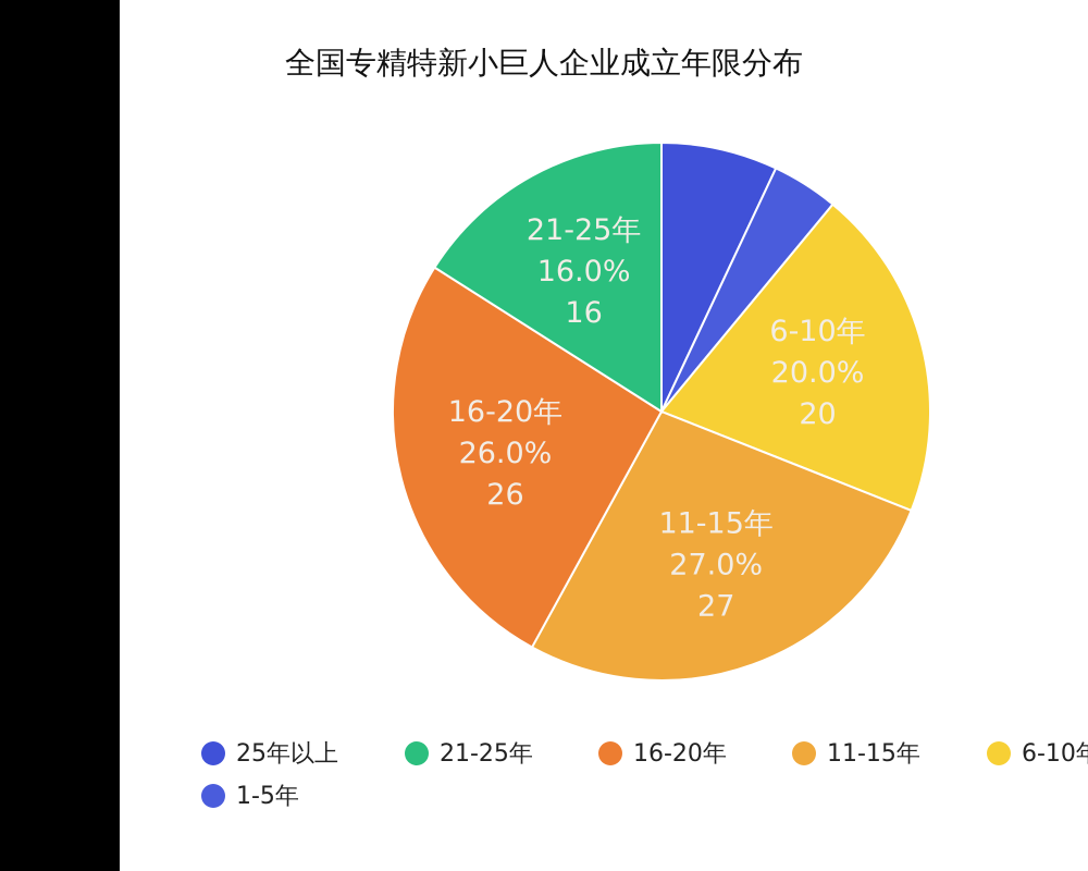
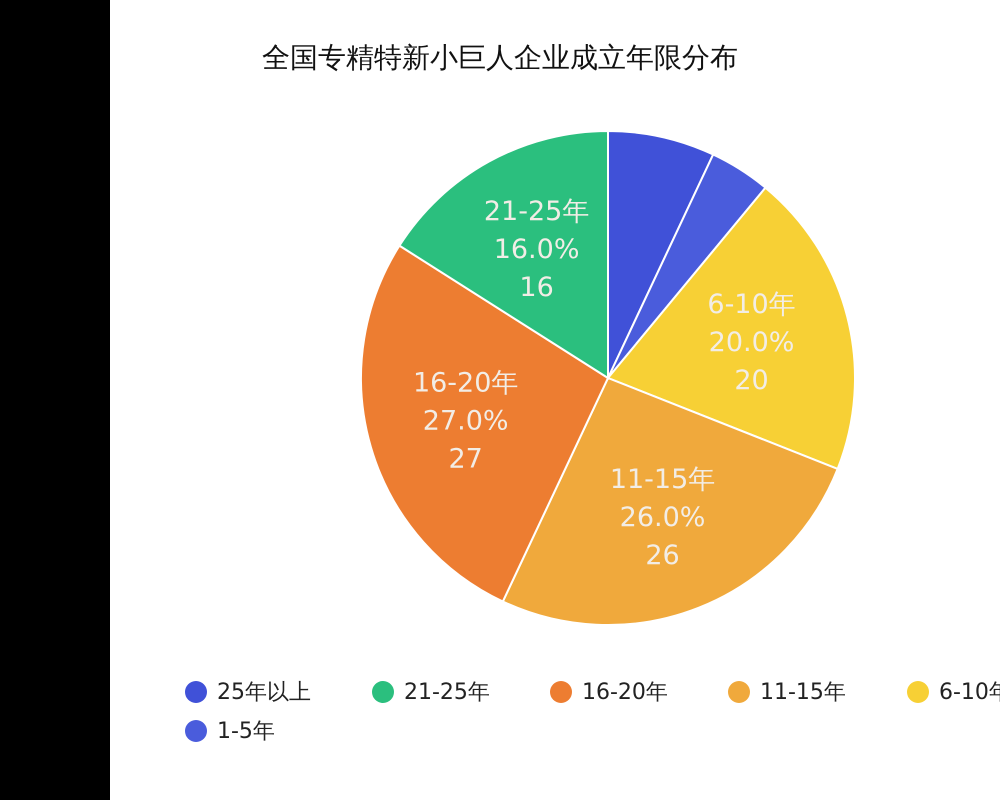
11-15年: 27 -> 26
16-20年: 26 -> 27
